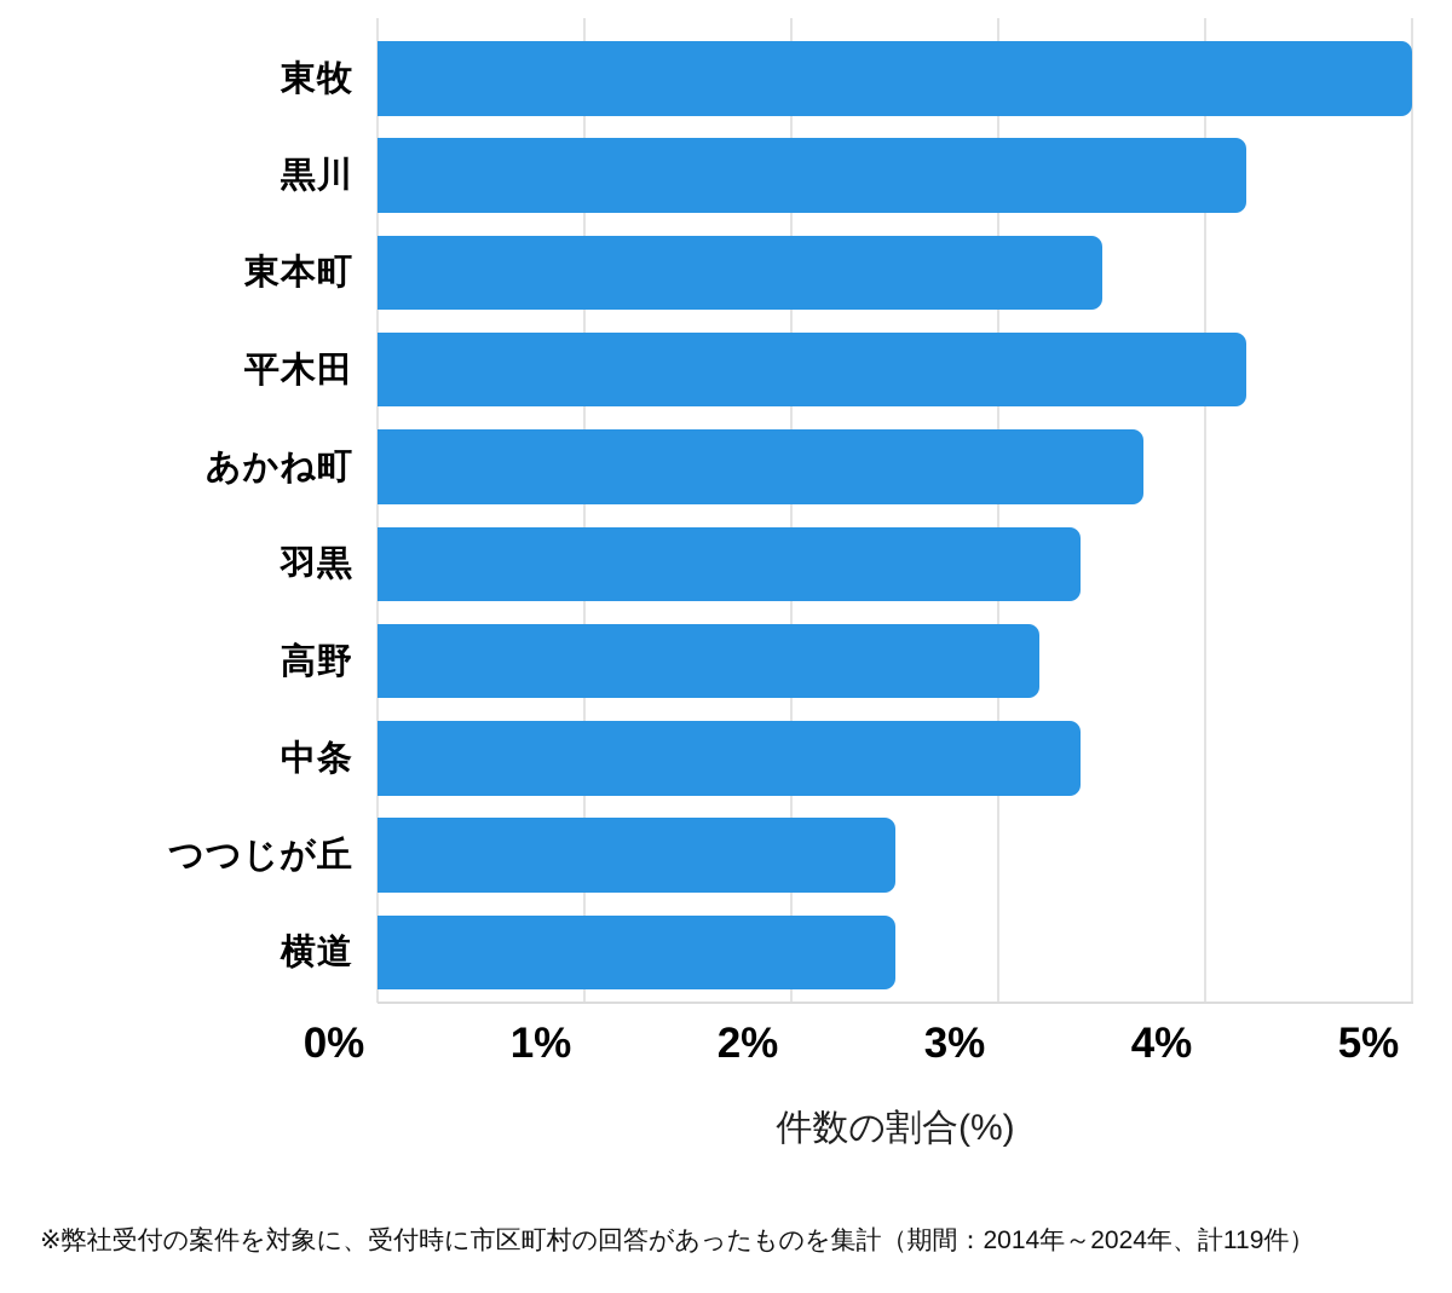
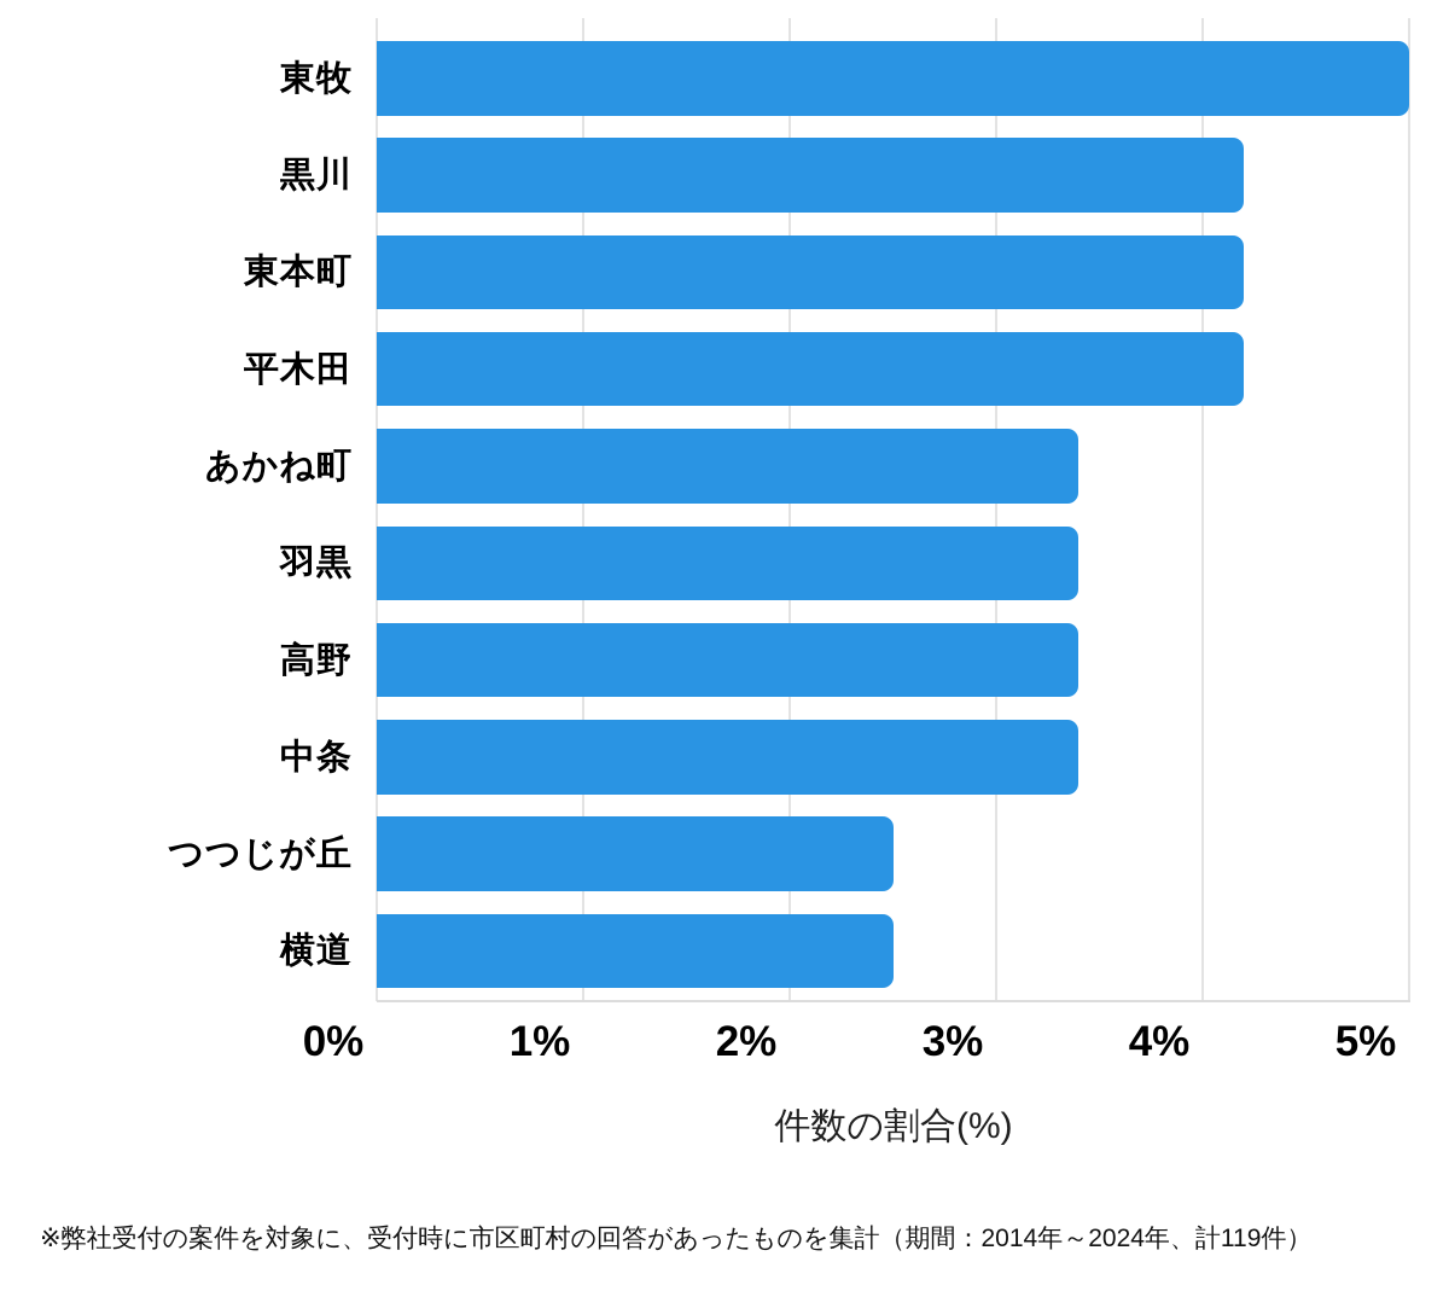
東本町: 3.5% -> 4.2%
あかね町: 3.7% -> 3.4%
高野: 3.2% -> 3.4%
